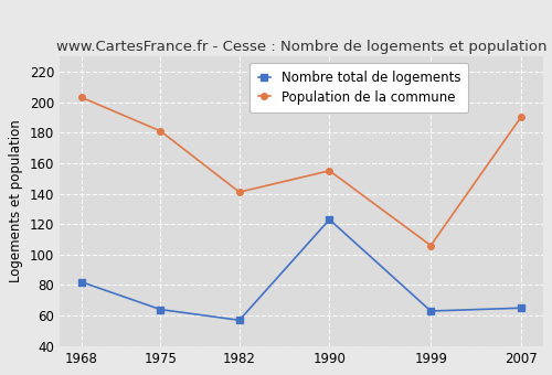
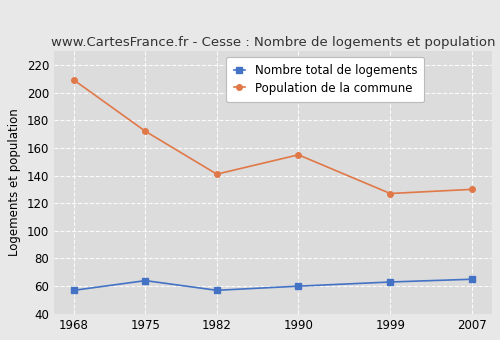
Nombre total de logements/1968: 82 -> 57
Population de la commune/1968: 203 -> 209
Population de la commune/1975: 181 -> 172
Nombre total de logements/1990: 123 -> 60
Population de la commune/1999: 106 -> 127
Population de la commune/2007: 190 -> 130
